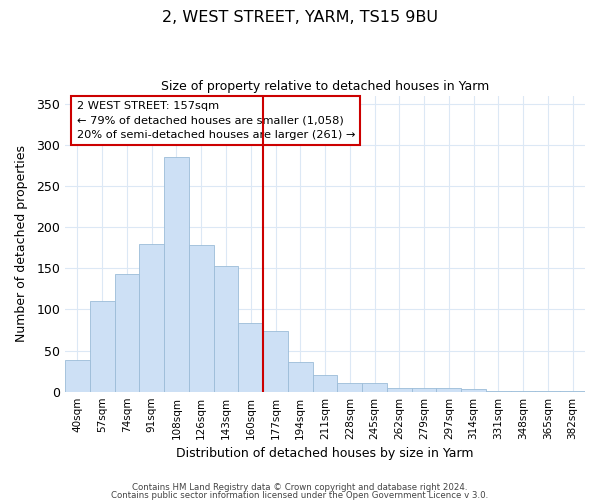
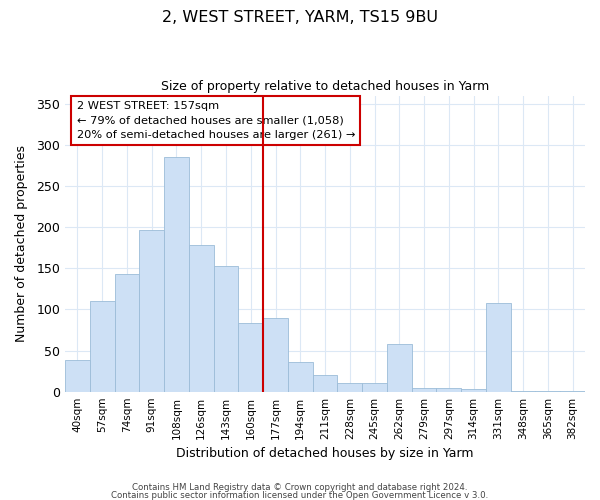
91sqm: 180 -> 196
177sqm: 74 -> 90
262sqm: 4 -> 58
331sqm: 1 -> 108
